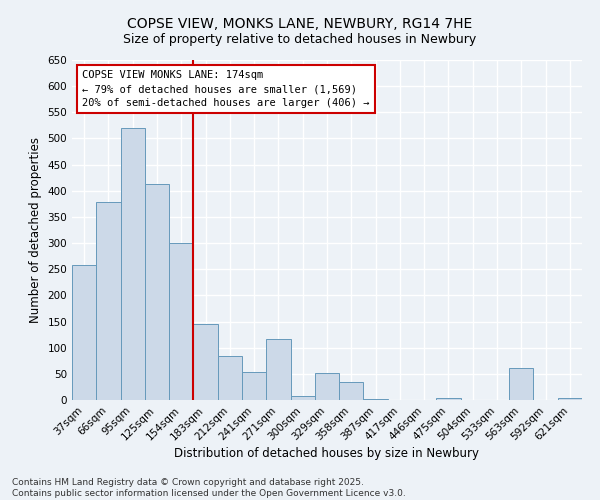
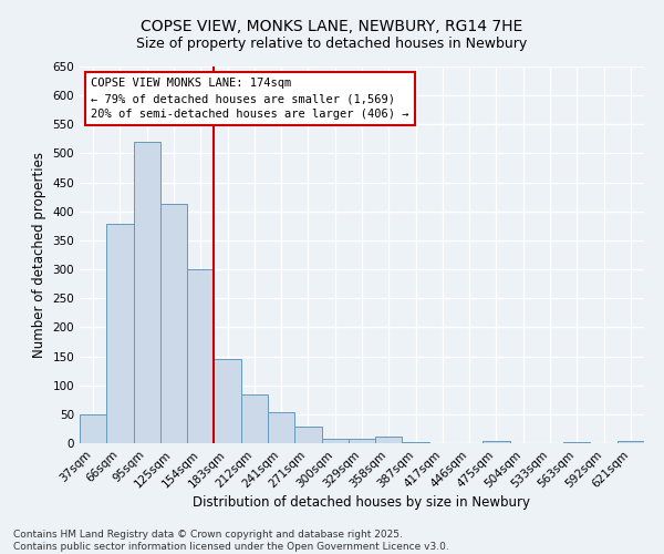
37sqm: 258 -> 50
271sqm: 116 -> 28
329sqm: 52 -> 8
358sqm: 34 -> 11
563sqm: 62 -> 1
